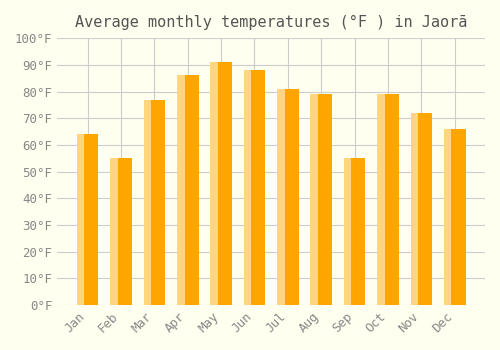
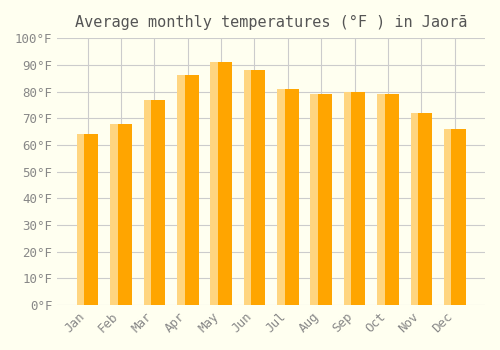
Feb: 55°F -> 68°F
Sep: 55°F -> 80°F
